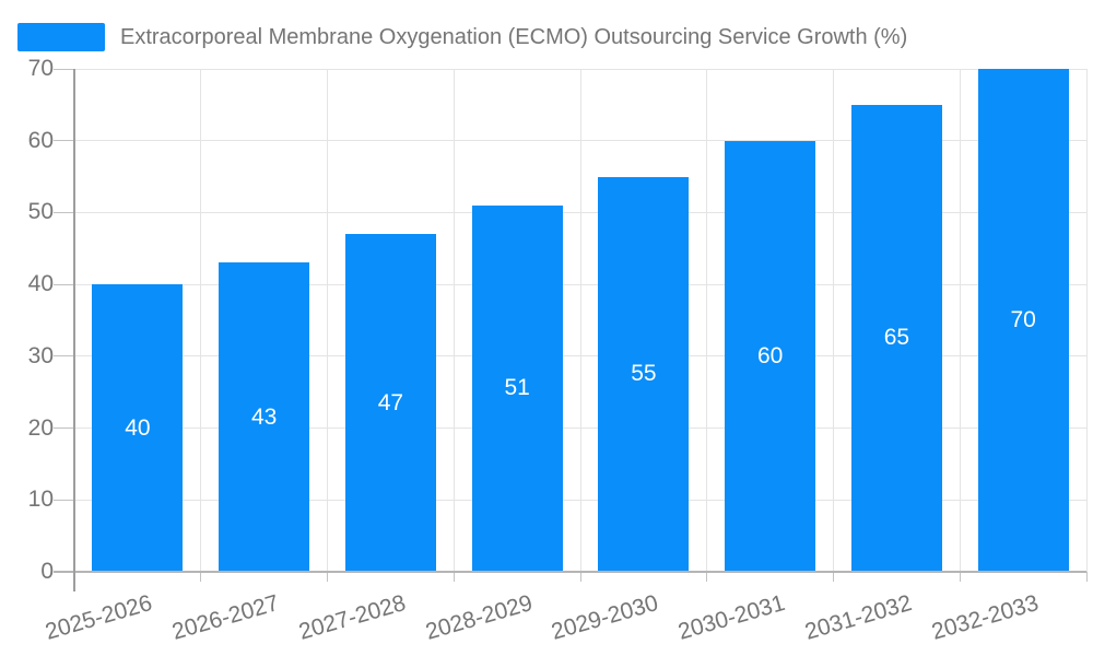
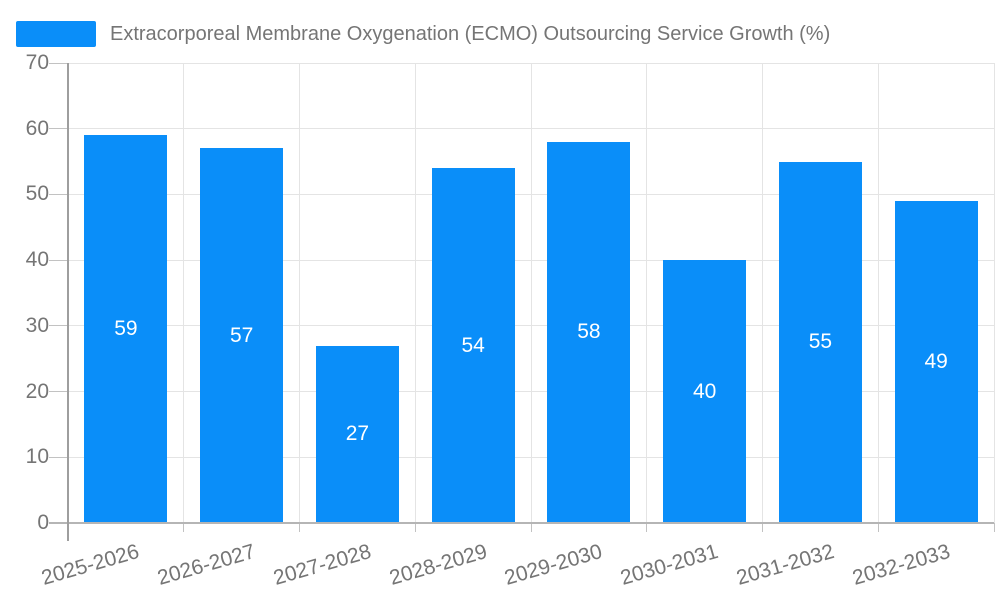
2025-2026: 40 -> 59
2026-2027: 43 -> 57
2027-2028: 47 -> 27
2028-2029: 51 -> 54
2029-2030: 55 -> 58
2030-2031: 60 -> 40
2031-2032: 65 -> 55
2032-2033: 70 -> 49
